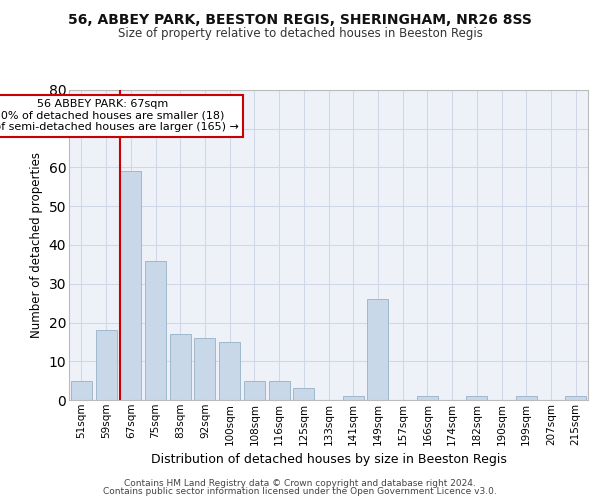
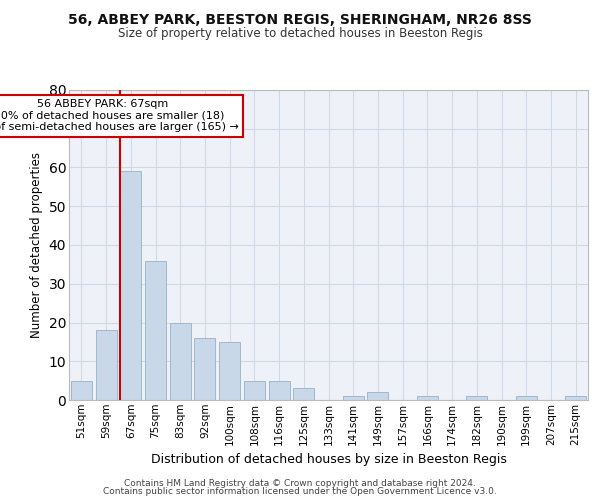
83sqm: 17 -> 20
149sqm: 26 -> 2
